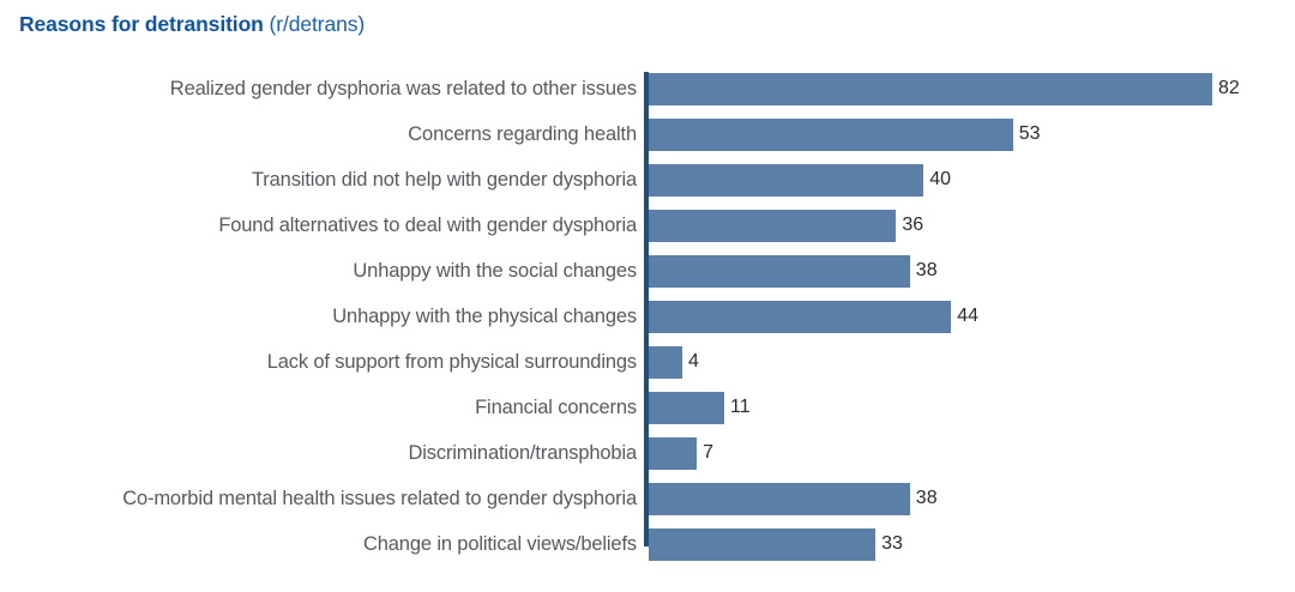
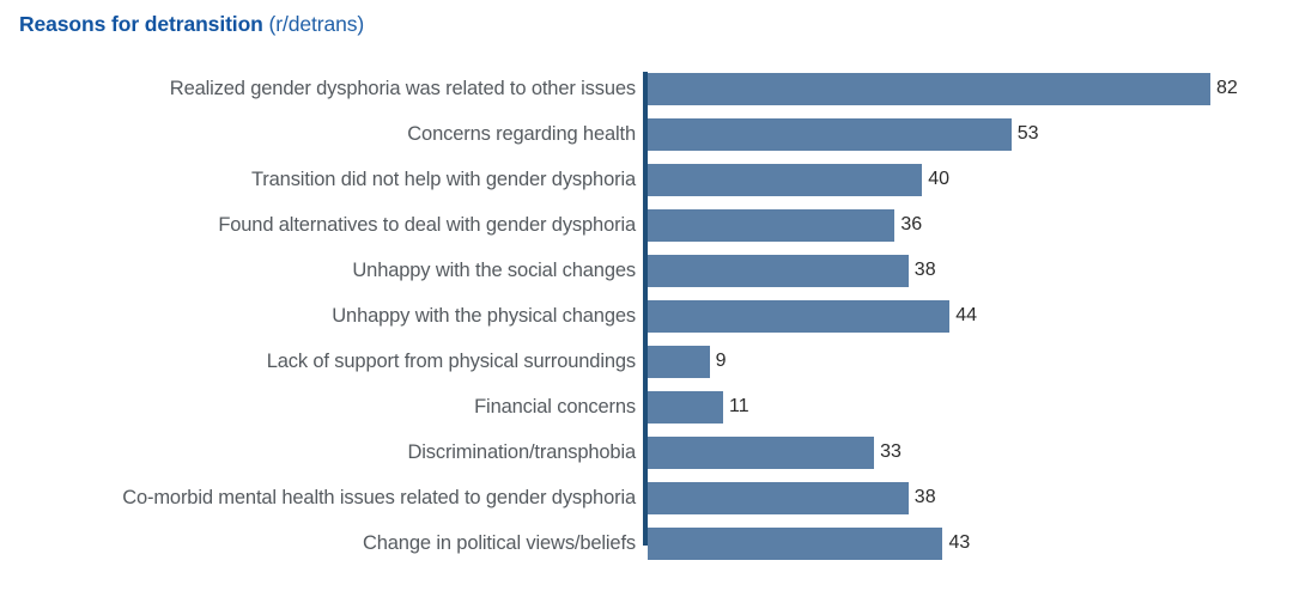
Lack of support from physical surroundings: 4 -> 9
Discrimination/transphobia: 7 -> 33
Change in political views/beliefs: 33 -> 43
